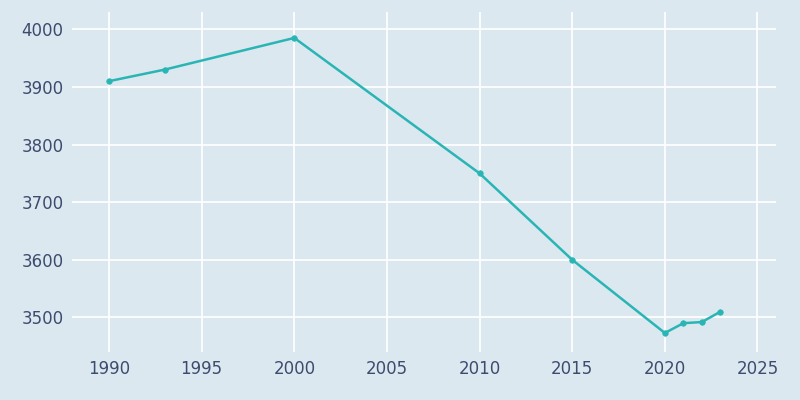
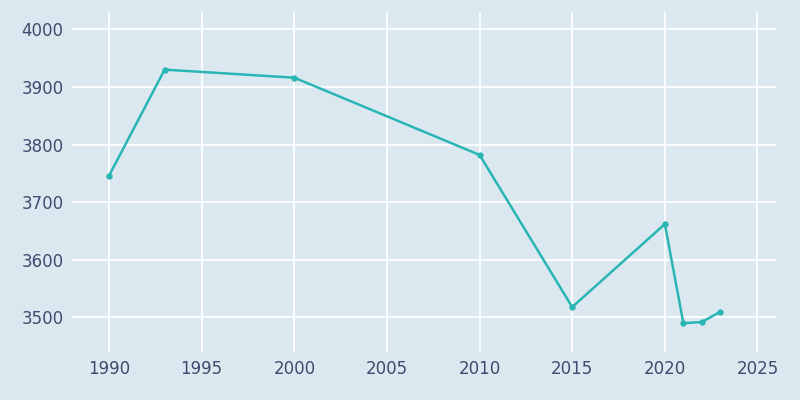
1990: 3910 -> 3746
2000: 3985 -> 3916
2010: 3750 -> 3782
2015: 3600 -> 3518
2020: 3473 -> 3662
